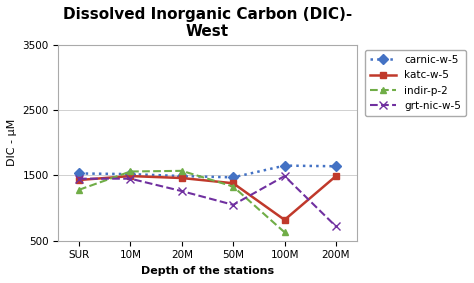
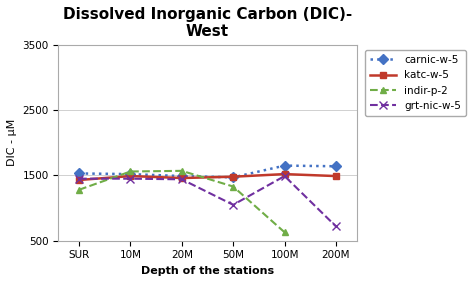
grt-nic-w-5/20M: 1260 -> 1440
katc-w-5/50M: 1380 -> 1480
katc-w-5/100M: 820 -> 1520
